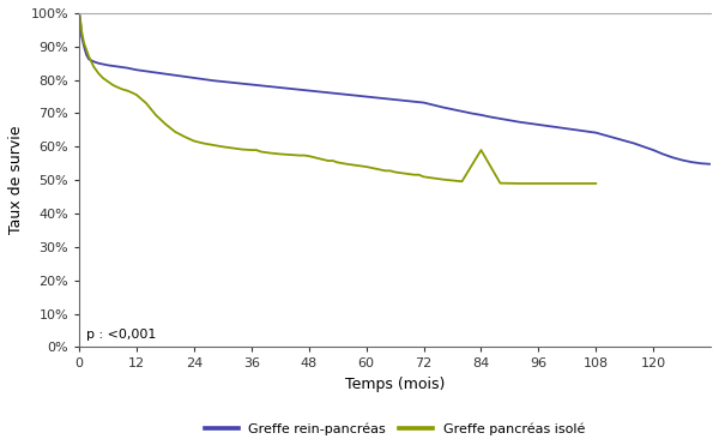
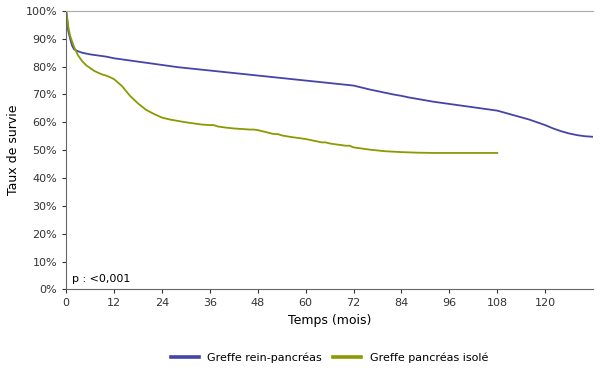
Greffe pancréas isolé/84: 59.0% -> 49.3%
